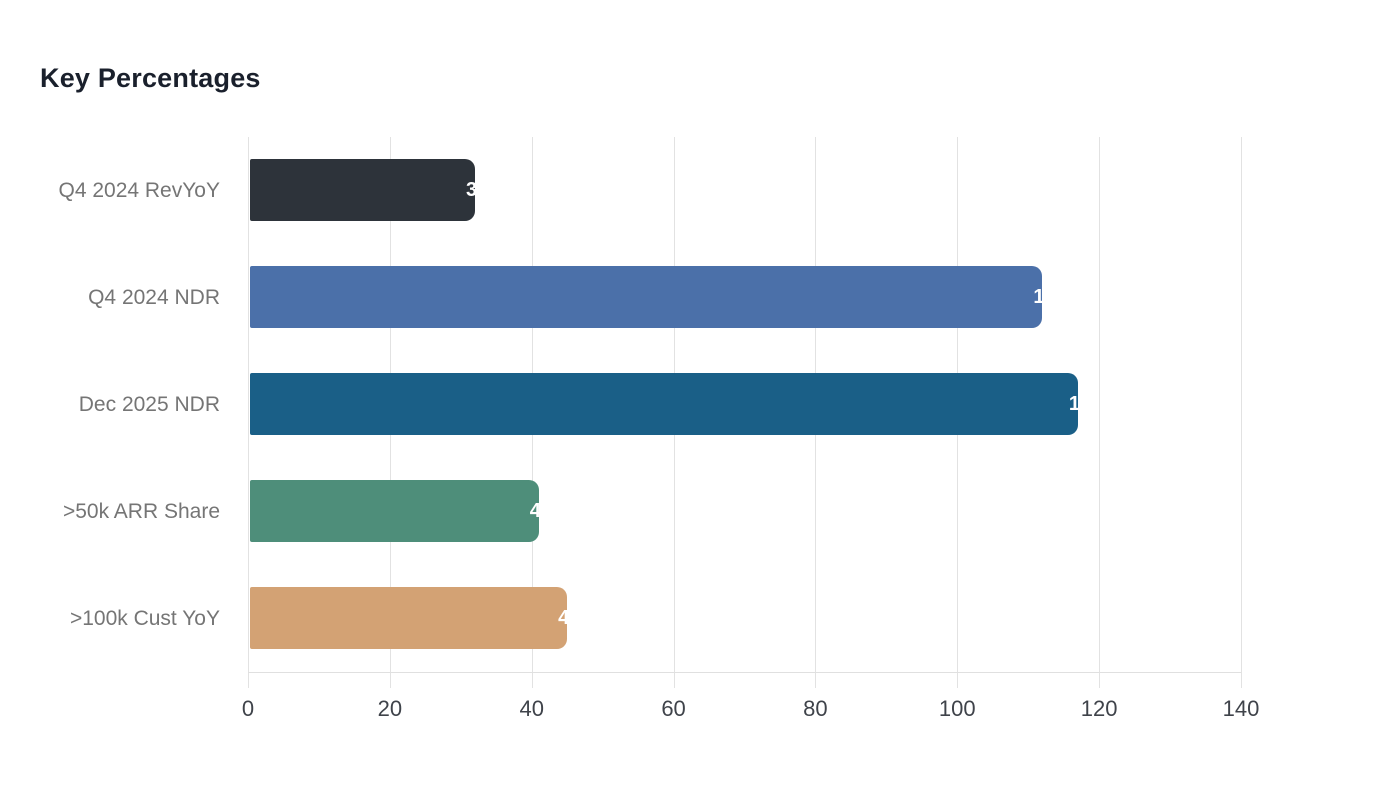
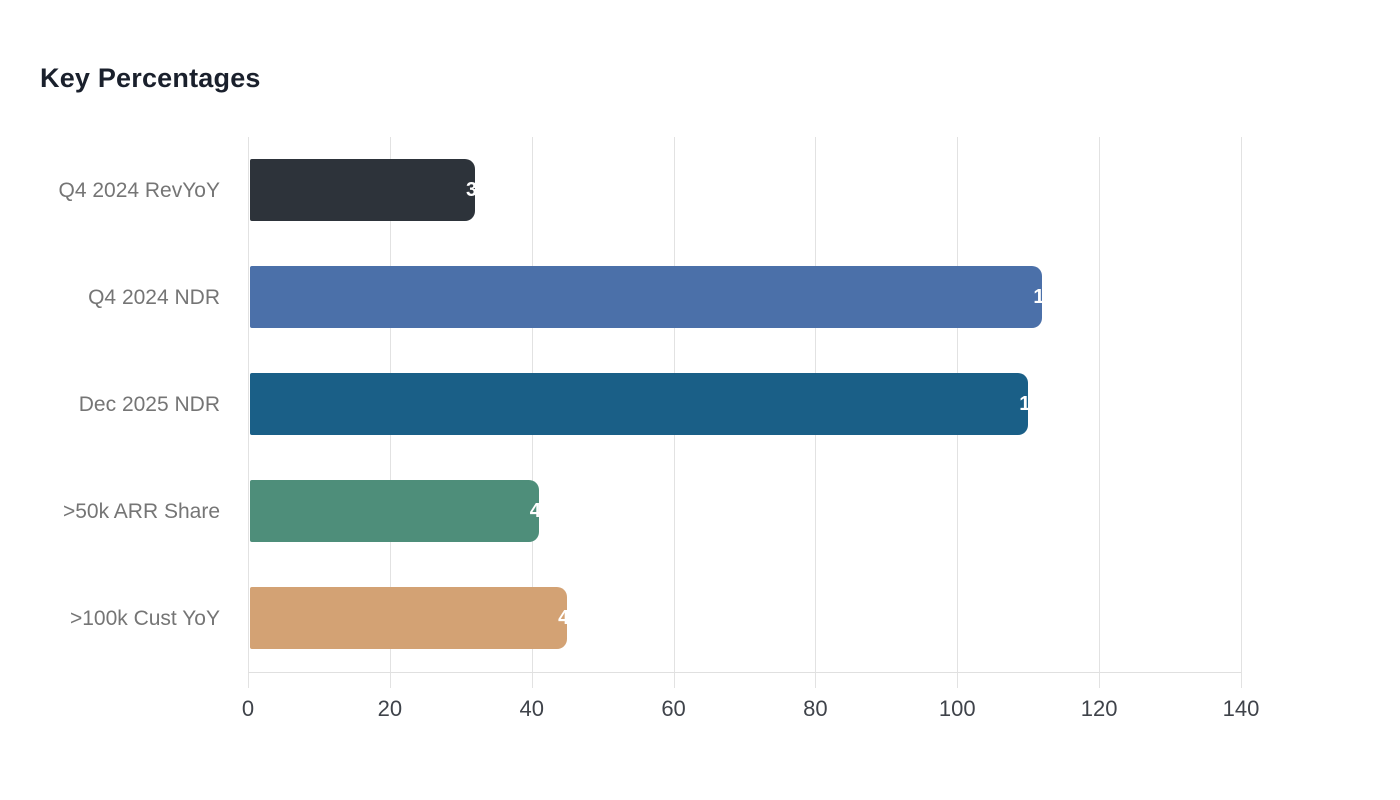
Dec 2025 NDR: 117 -> 110
